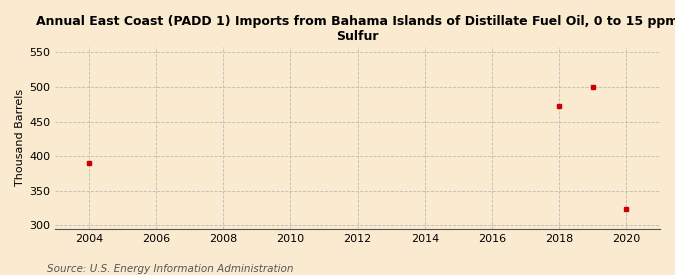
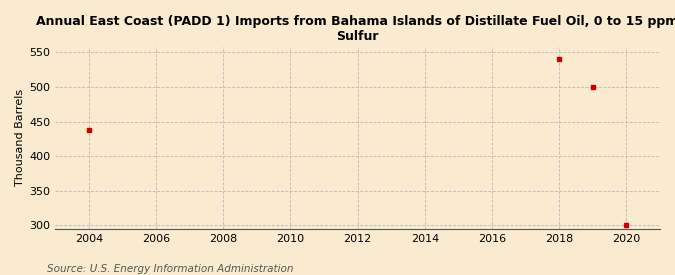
2004: 390 -> 438
2018: 472 -> 541
2020: 324 -> 300
